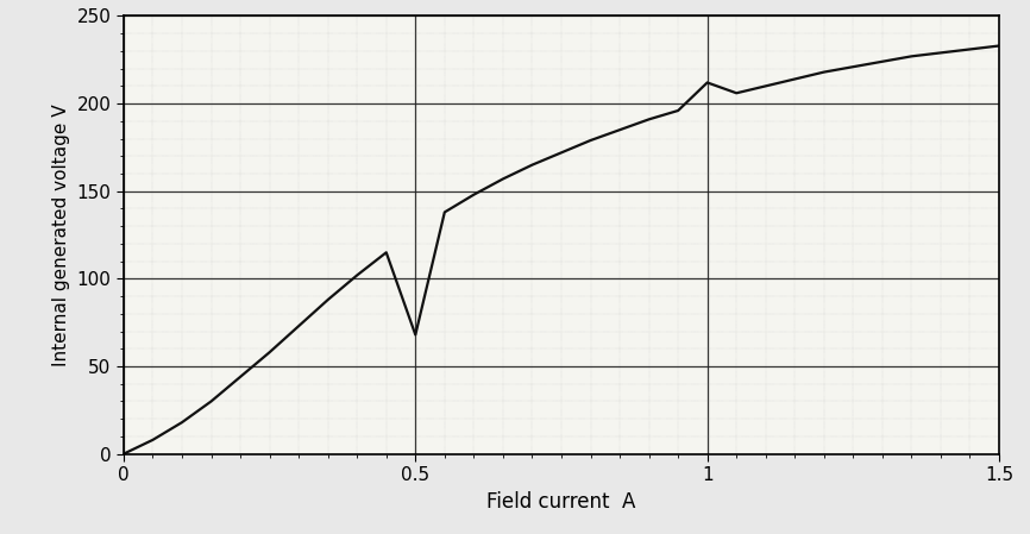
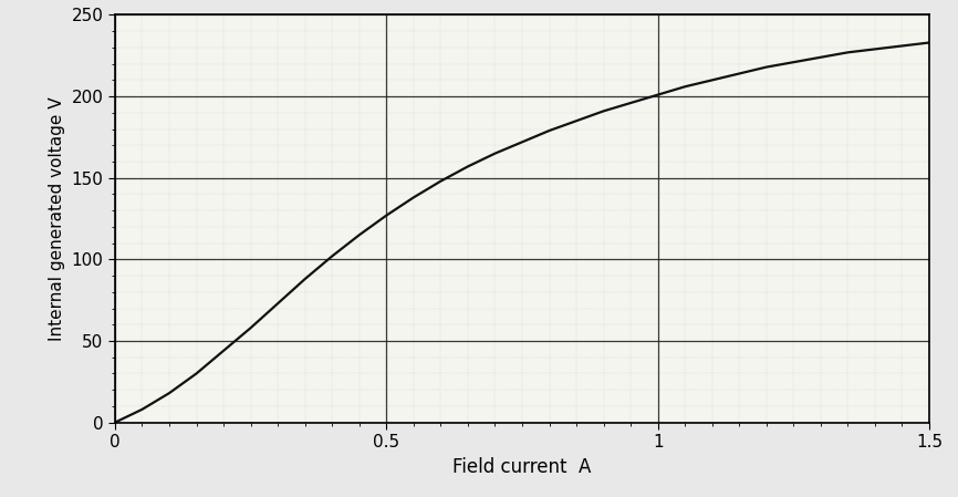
0.5: 68 -> 127
1: 212 -> 201
